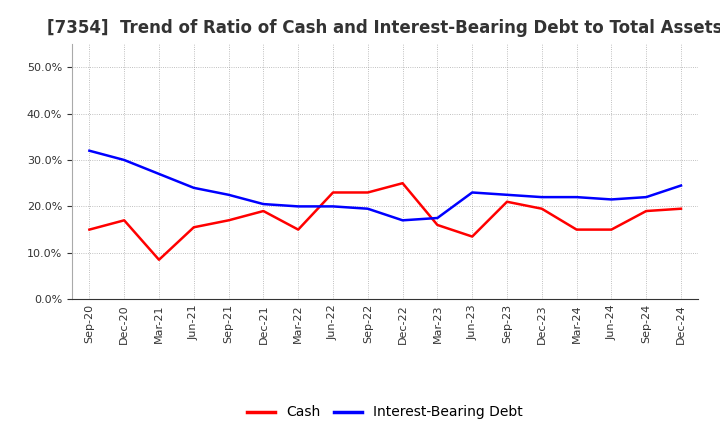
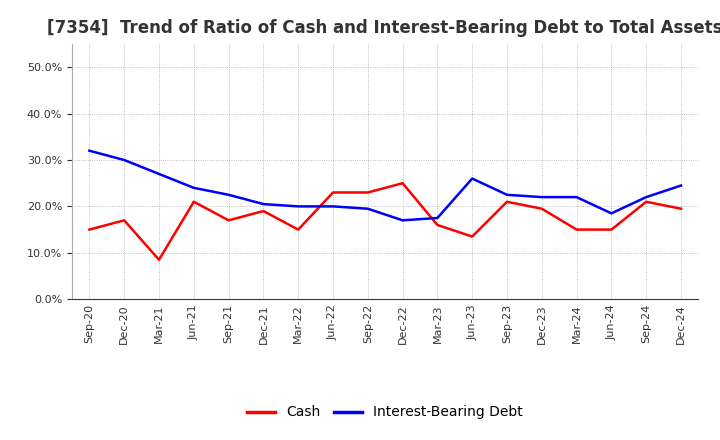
Cash/Jun-21: 15.5% -> 21.0%
Interest-Bearing Debt/Jun-23: 23.0% -> 26.0%
Interest-Bearing Debt/Jun-24: 21.5% -> 18.5%
Cash/Sep-24: 19.0% -> 21.0%
